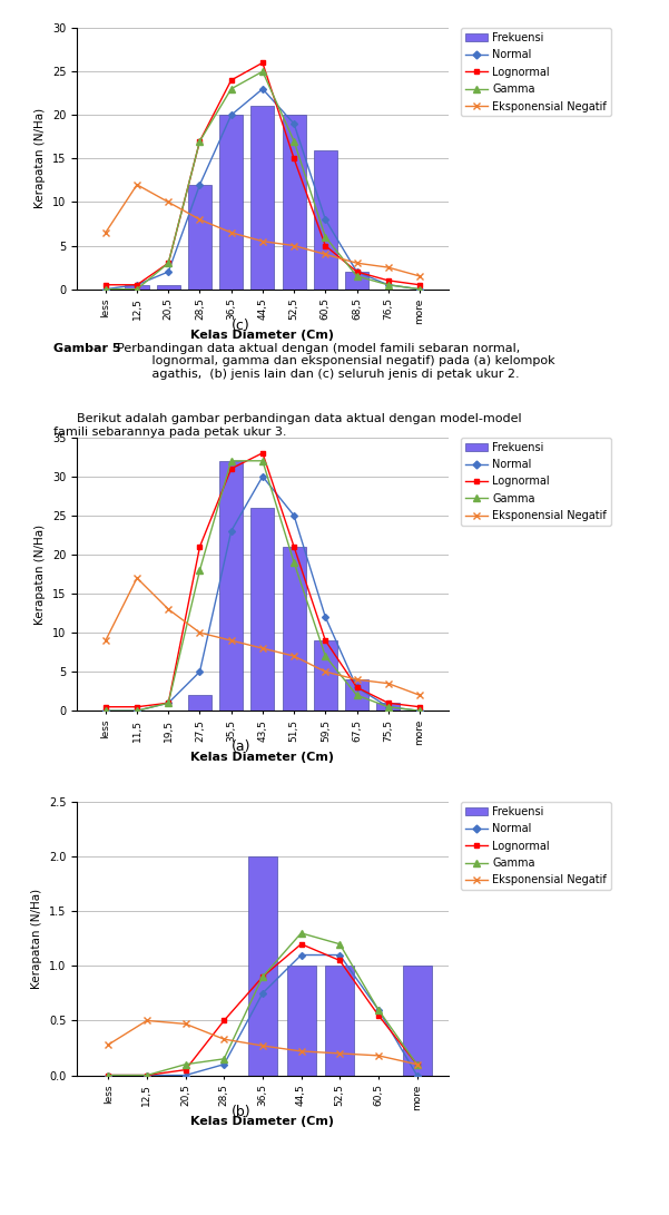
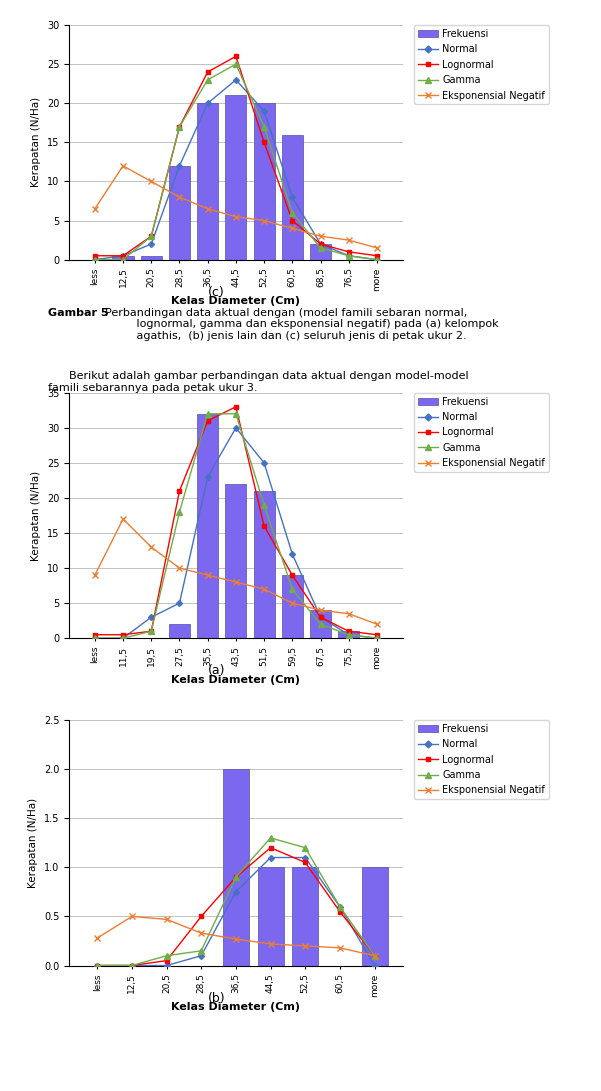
Normal/19,5: 1.0 -> 3.0
Frekuensi/43,5: 26 -> 22
Lognormal/51,5: 21.0 -> 16.0
